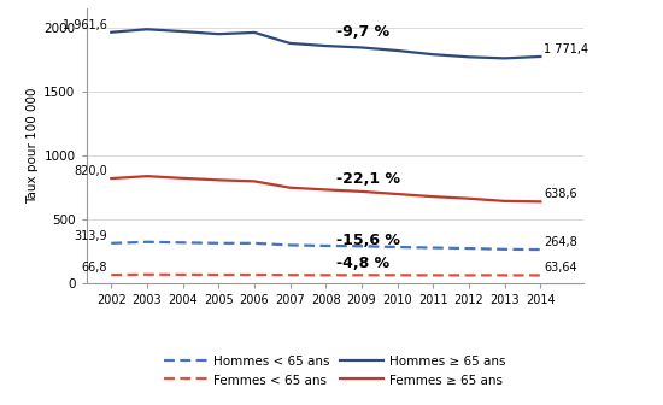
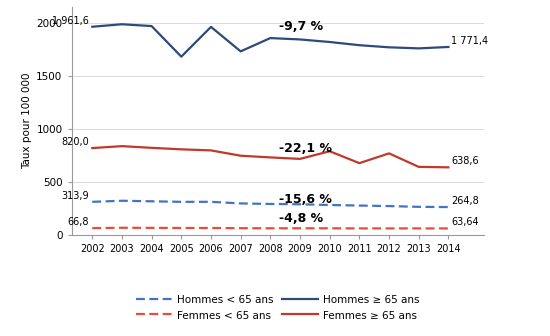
Hommes ≥ 65 ans/2005: 1950 -> 1680
Hommes ≥ 65 ans/2007: 1880 -> 1730
Femmes ≥ 65 ans/2010: 700 -> 790
Femmes ≥ 65 ans/2012: 660 -> 770
